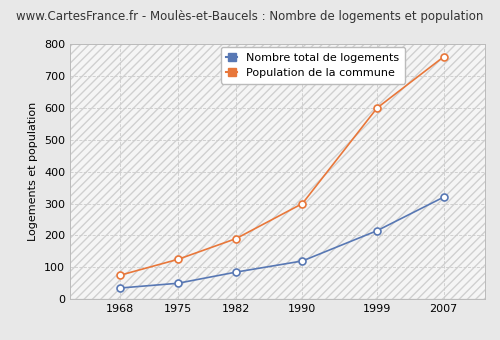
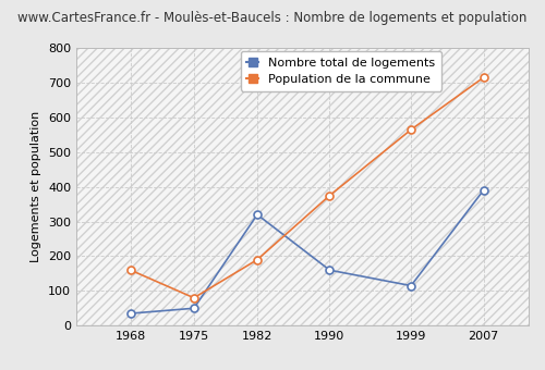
Population de la commune/1968: 75 -> 160
Population de la commune/1975: 125 -> 80
Nombre total de logements/1982: 85 -> 320
Nombre total de logements/1990: 120 -> 160
Population de la commune/1990: 300 -> 375
Nombre total de logements/1999: 215 -> 115
Population de la commune/1999: 600 -> 565
Nombre total de logements/2007: 320 -> 390
Population de la commune/2007: 760 -> 715
